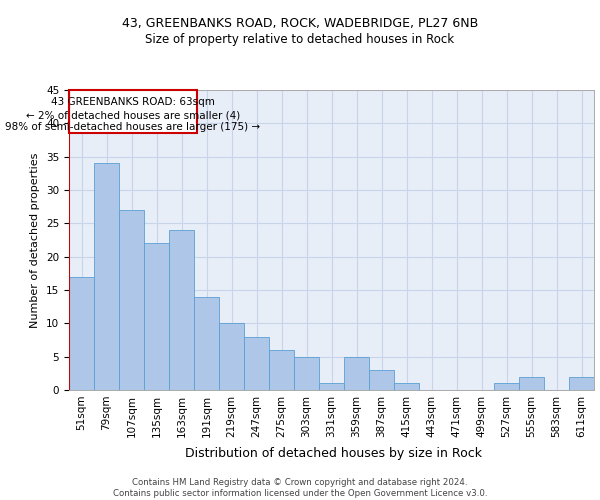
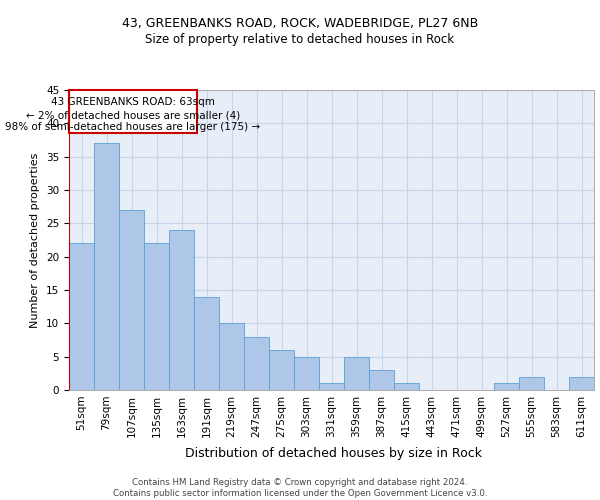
51sqm: 17 -> 22
79sqm: 34 -> 37
